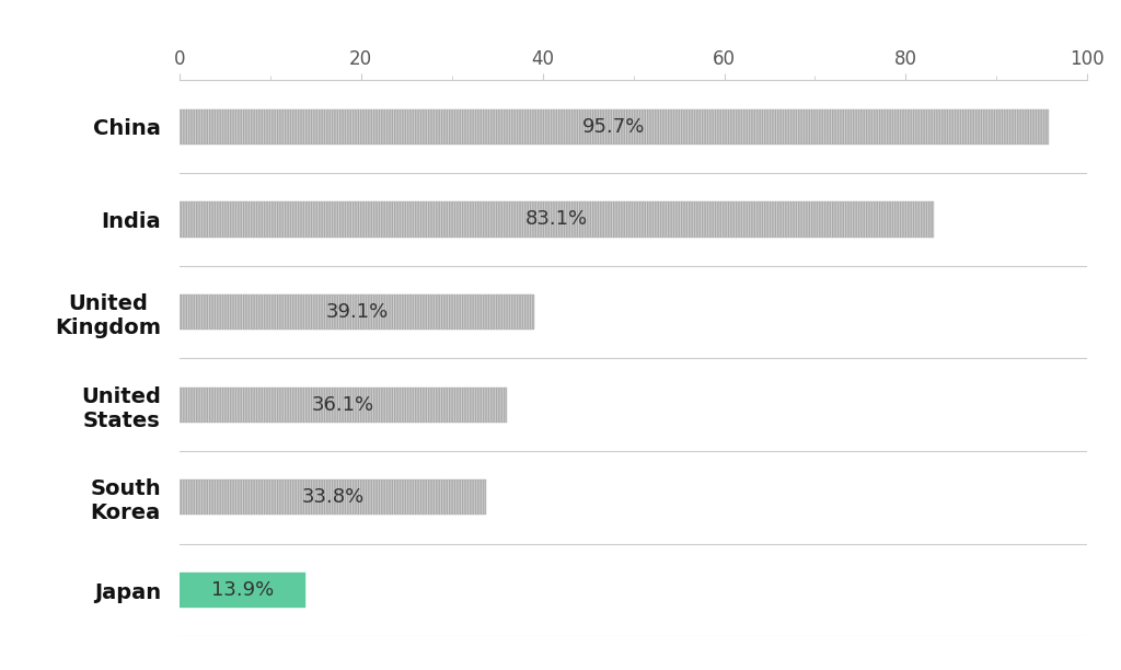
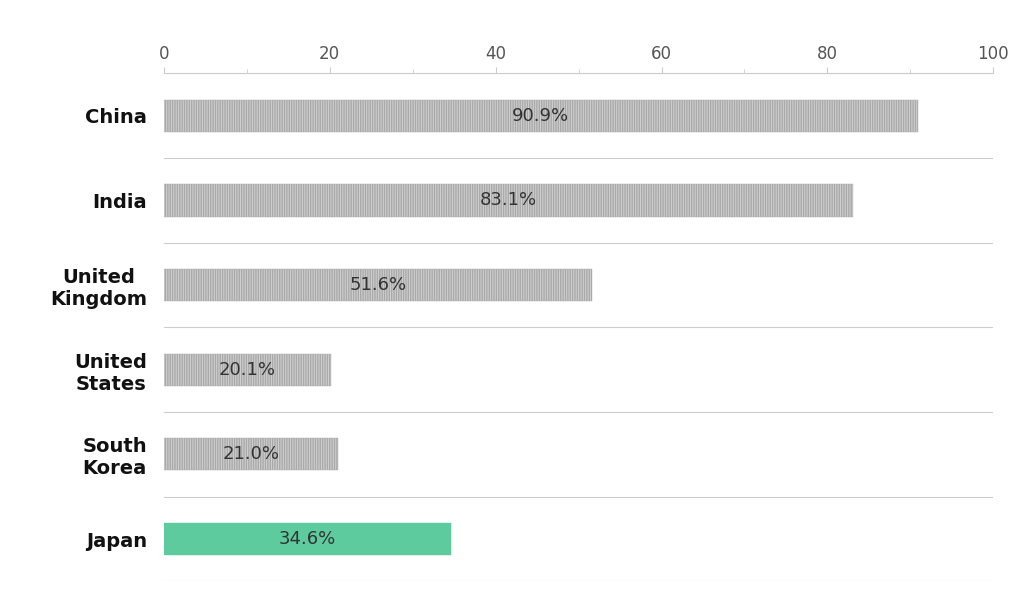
China: 95.7% -> 90.9%
United Kingdom: 39.1% -> 51.6%
United States: 36.1% -> 20.1%
South Korea: 33.8% -> 21.0%
Japan: 13.9% -> 34.6%
